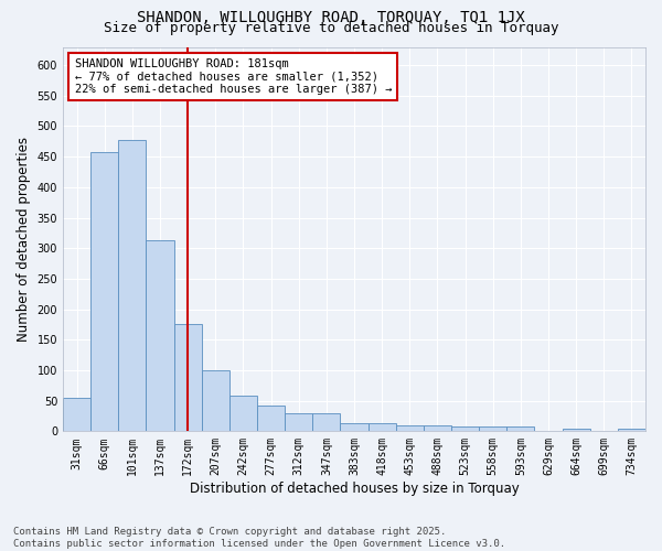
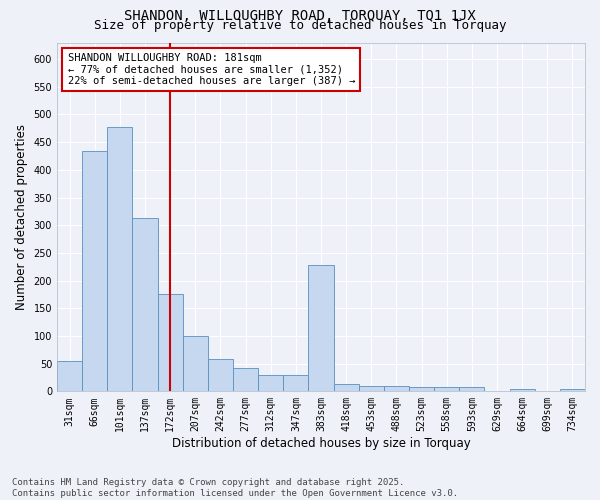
66sqm: 458 -> 434
383sqm: 14 -> 228
